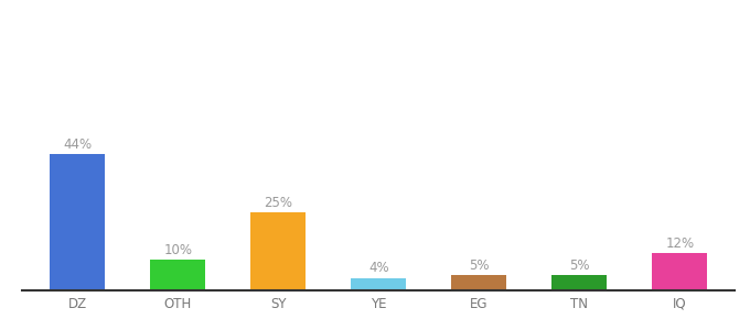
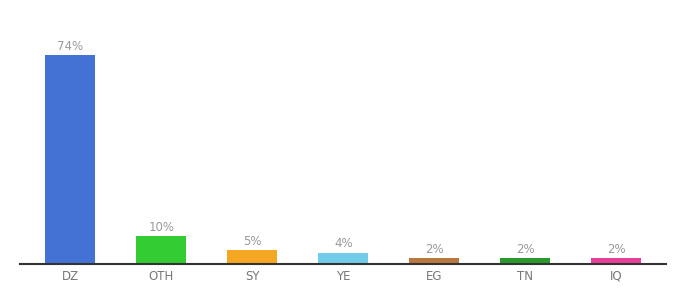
DZ: 44% -> 74%
SY: 25% -> 5%
EG: 5% -> 2%
TN: 5% -> 2%
IQ: 12% -> 2%
